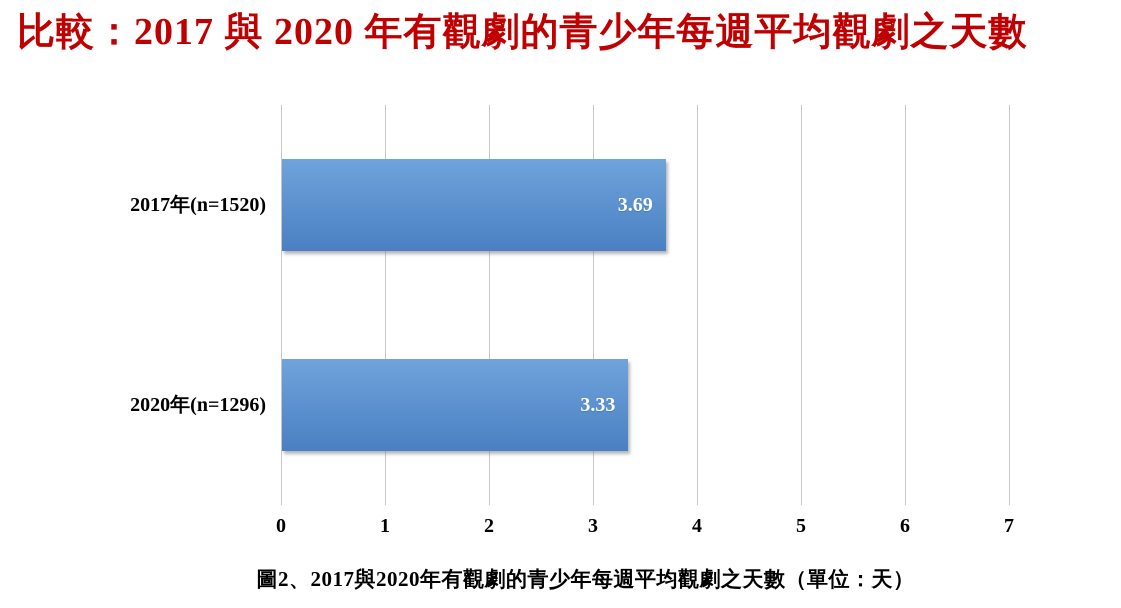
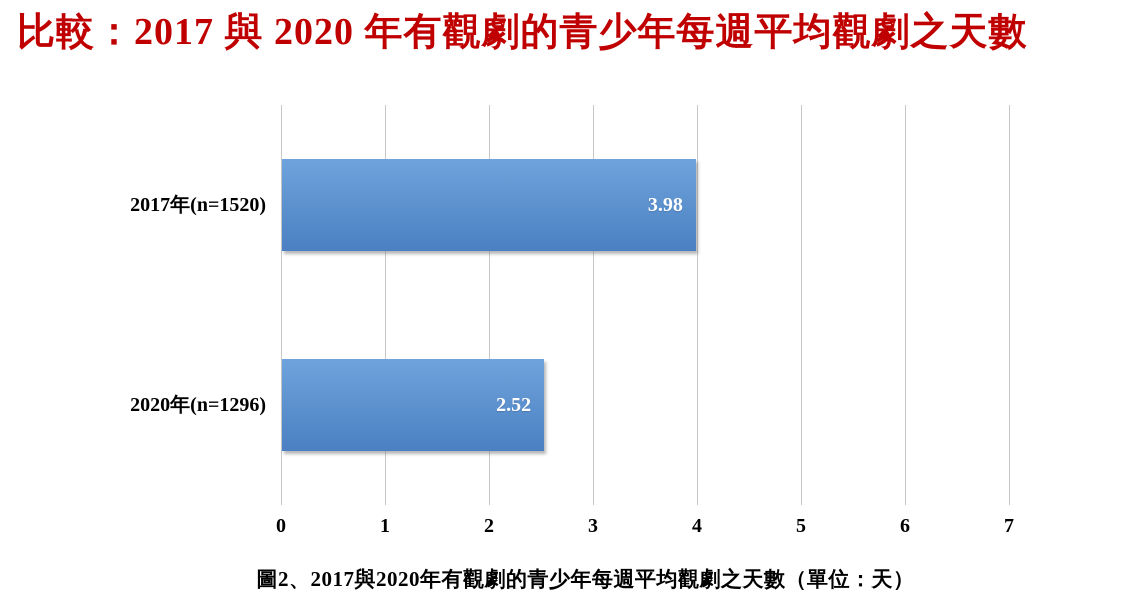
2017年(n=1520): 3.69 -> 3.98
2020年(n=1296): 3.33 -> 2.52
